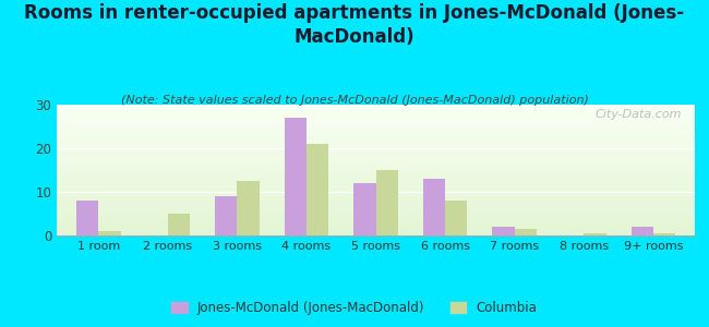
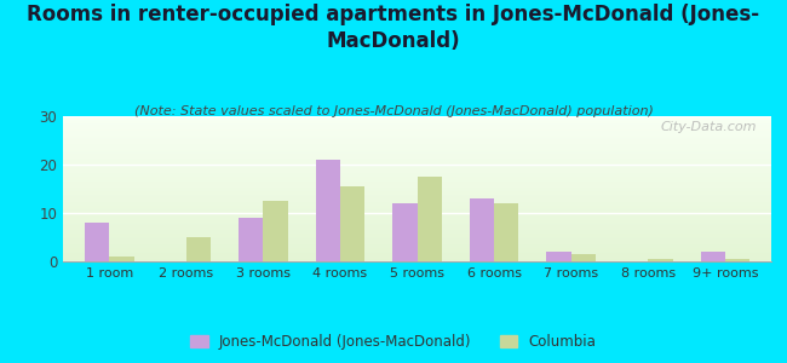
Jones-McDonald (Jones-MacDonald)/4 rooms: 27 -> 21
Columbia/4 rooms: 21.0 -> 15.5
Columbia/5 rooms: 15.0 -> 17.5
Columbia/6 rooms: 8.0 -> 12.0
